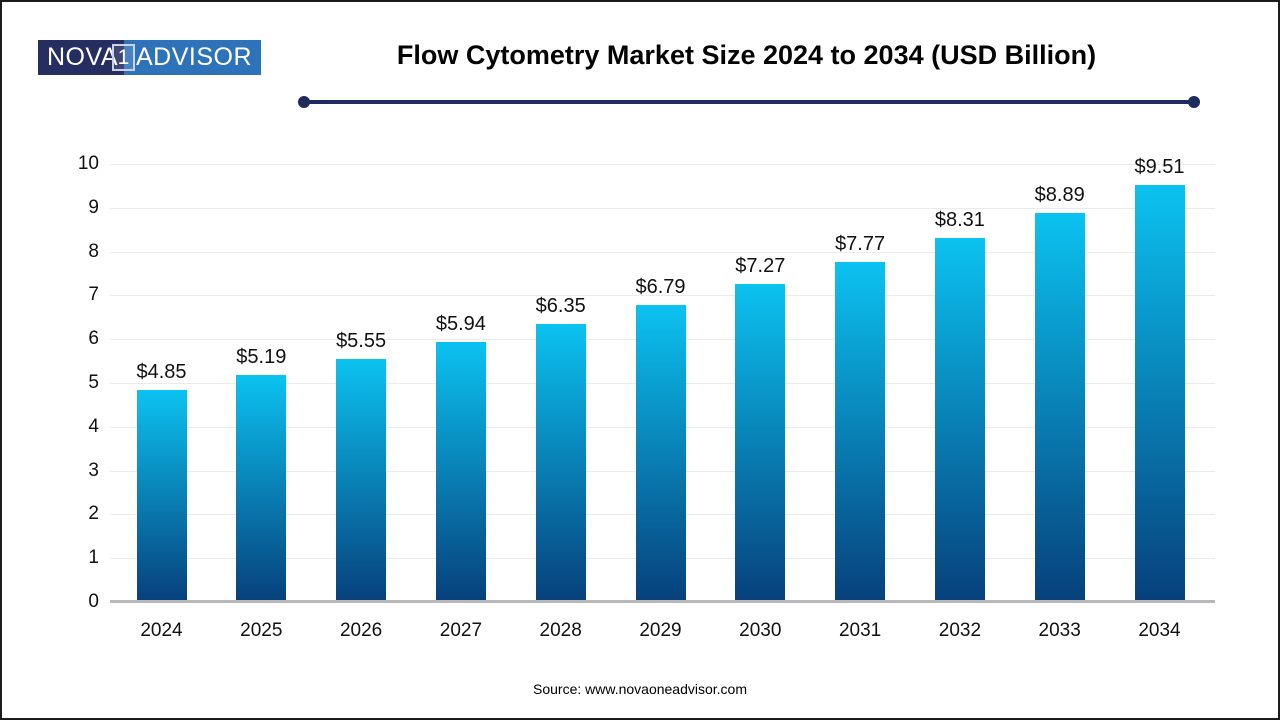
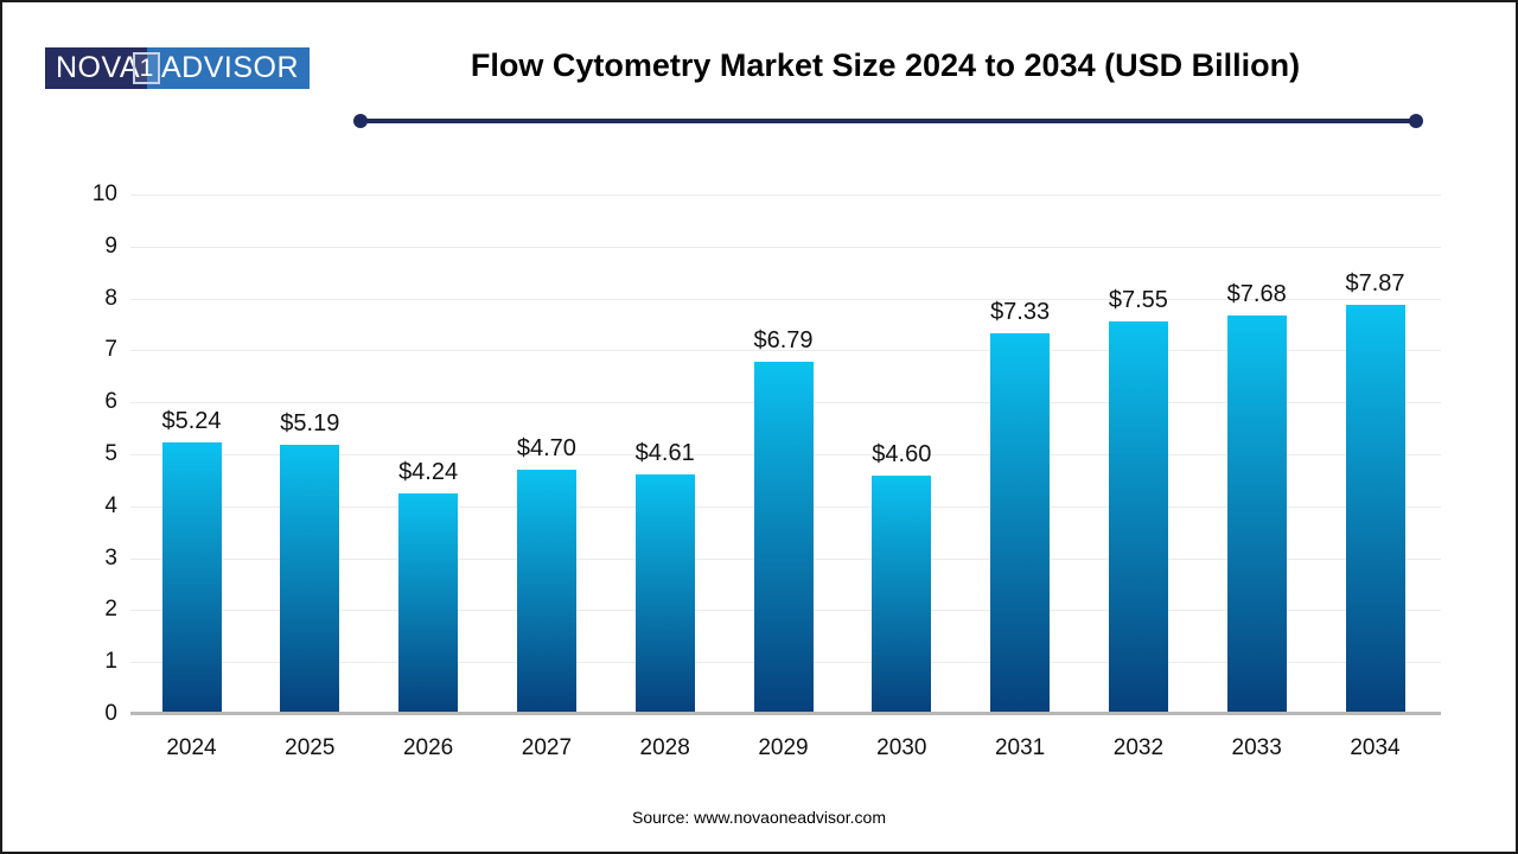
2024: $4.85 -> $5.24
2026: $5.55 -> $4.24
2027: $5.94 -> $4.70
2028: $6.35 -> $4.61
2030: $7.27 -> $4.60
2031: $7.77 -> $7.33
2032: $8.31 -> $7.55
2033: $8.89 -> $7.68
2034: $9.51 -> $7.87
